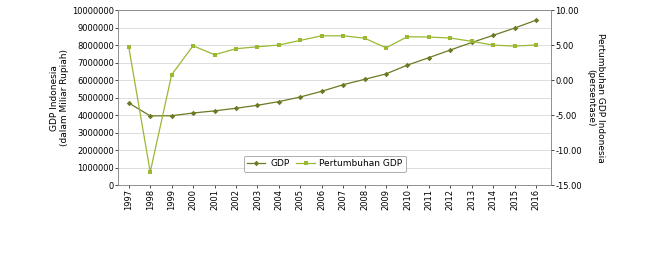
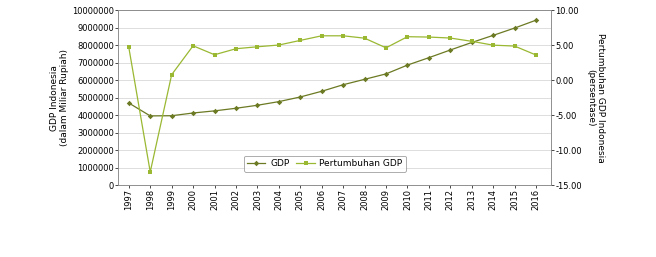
Pertumbuhan GDP/2016: 5.0 -> 3.6
